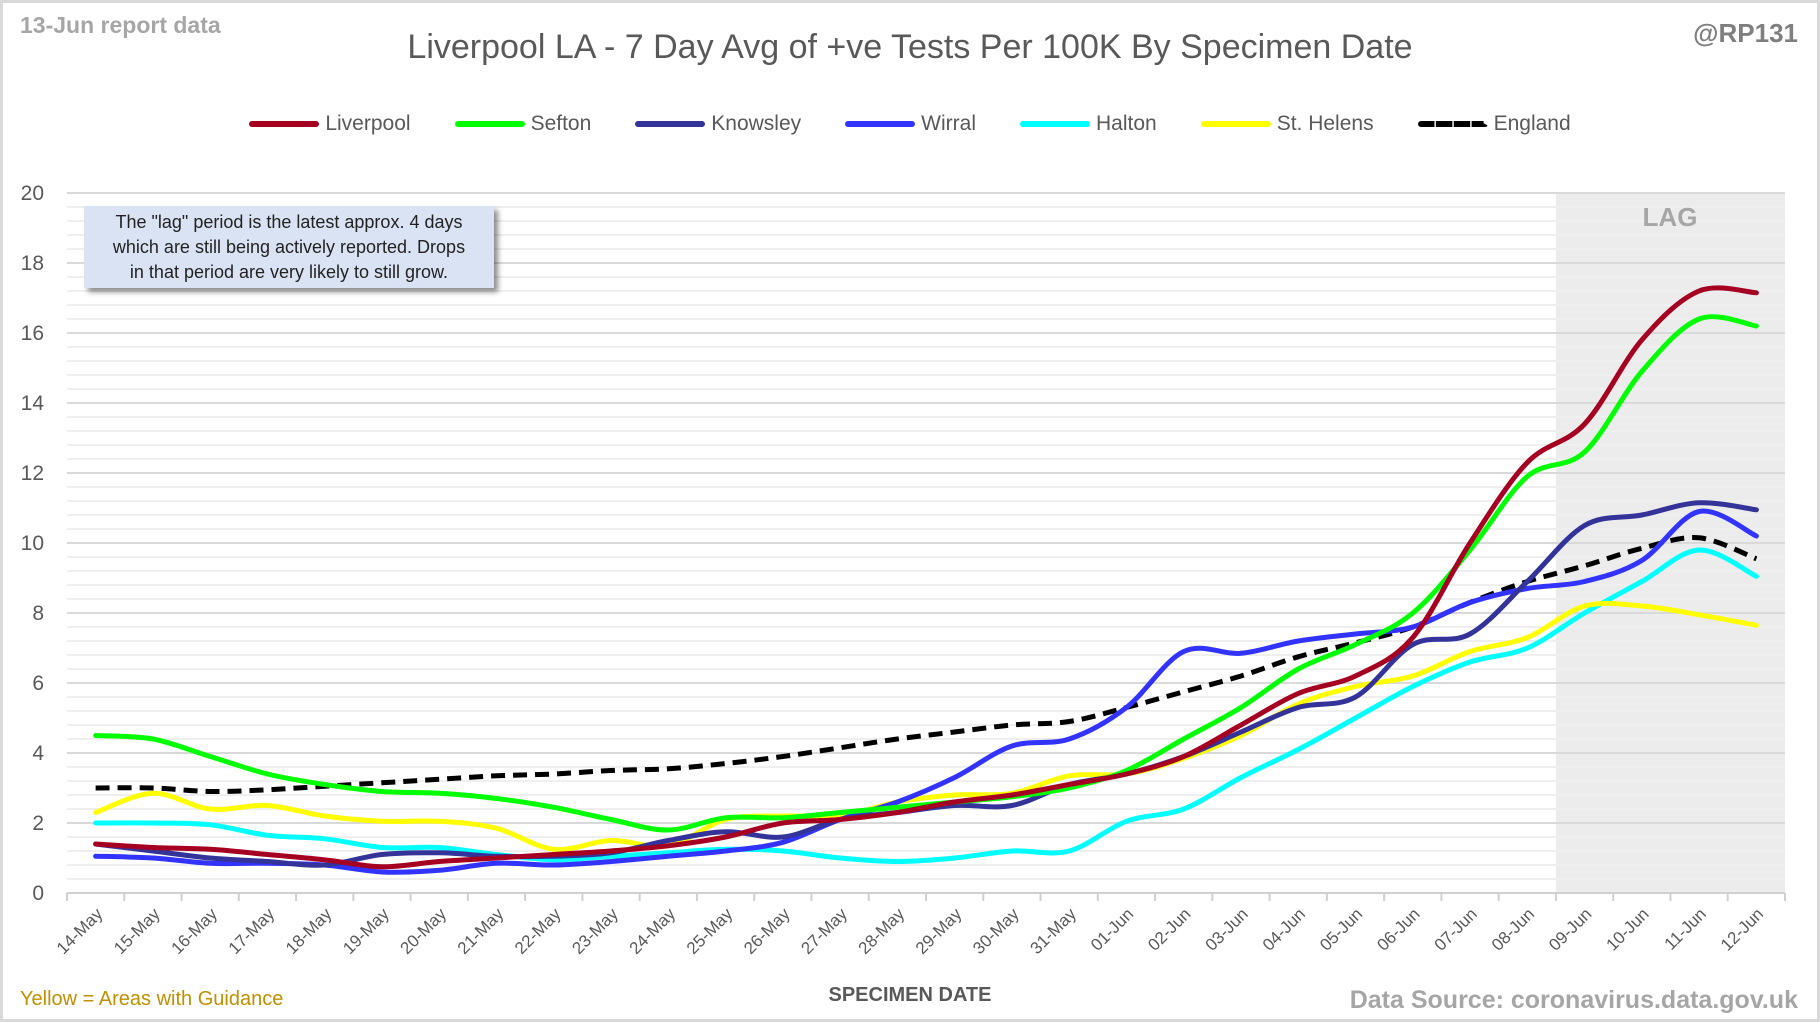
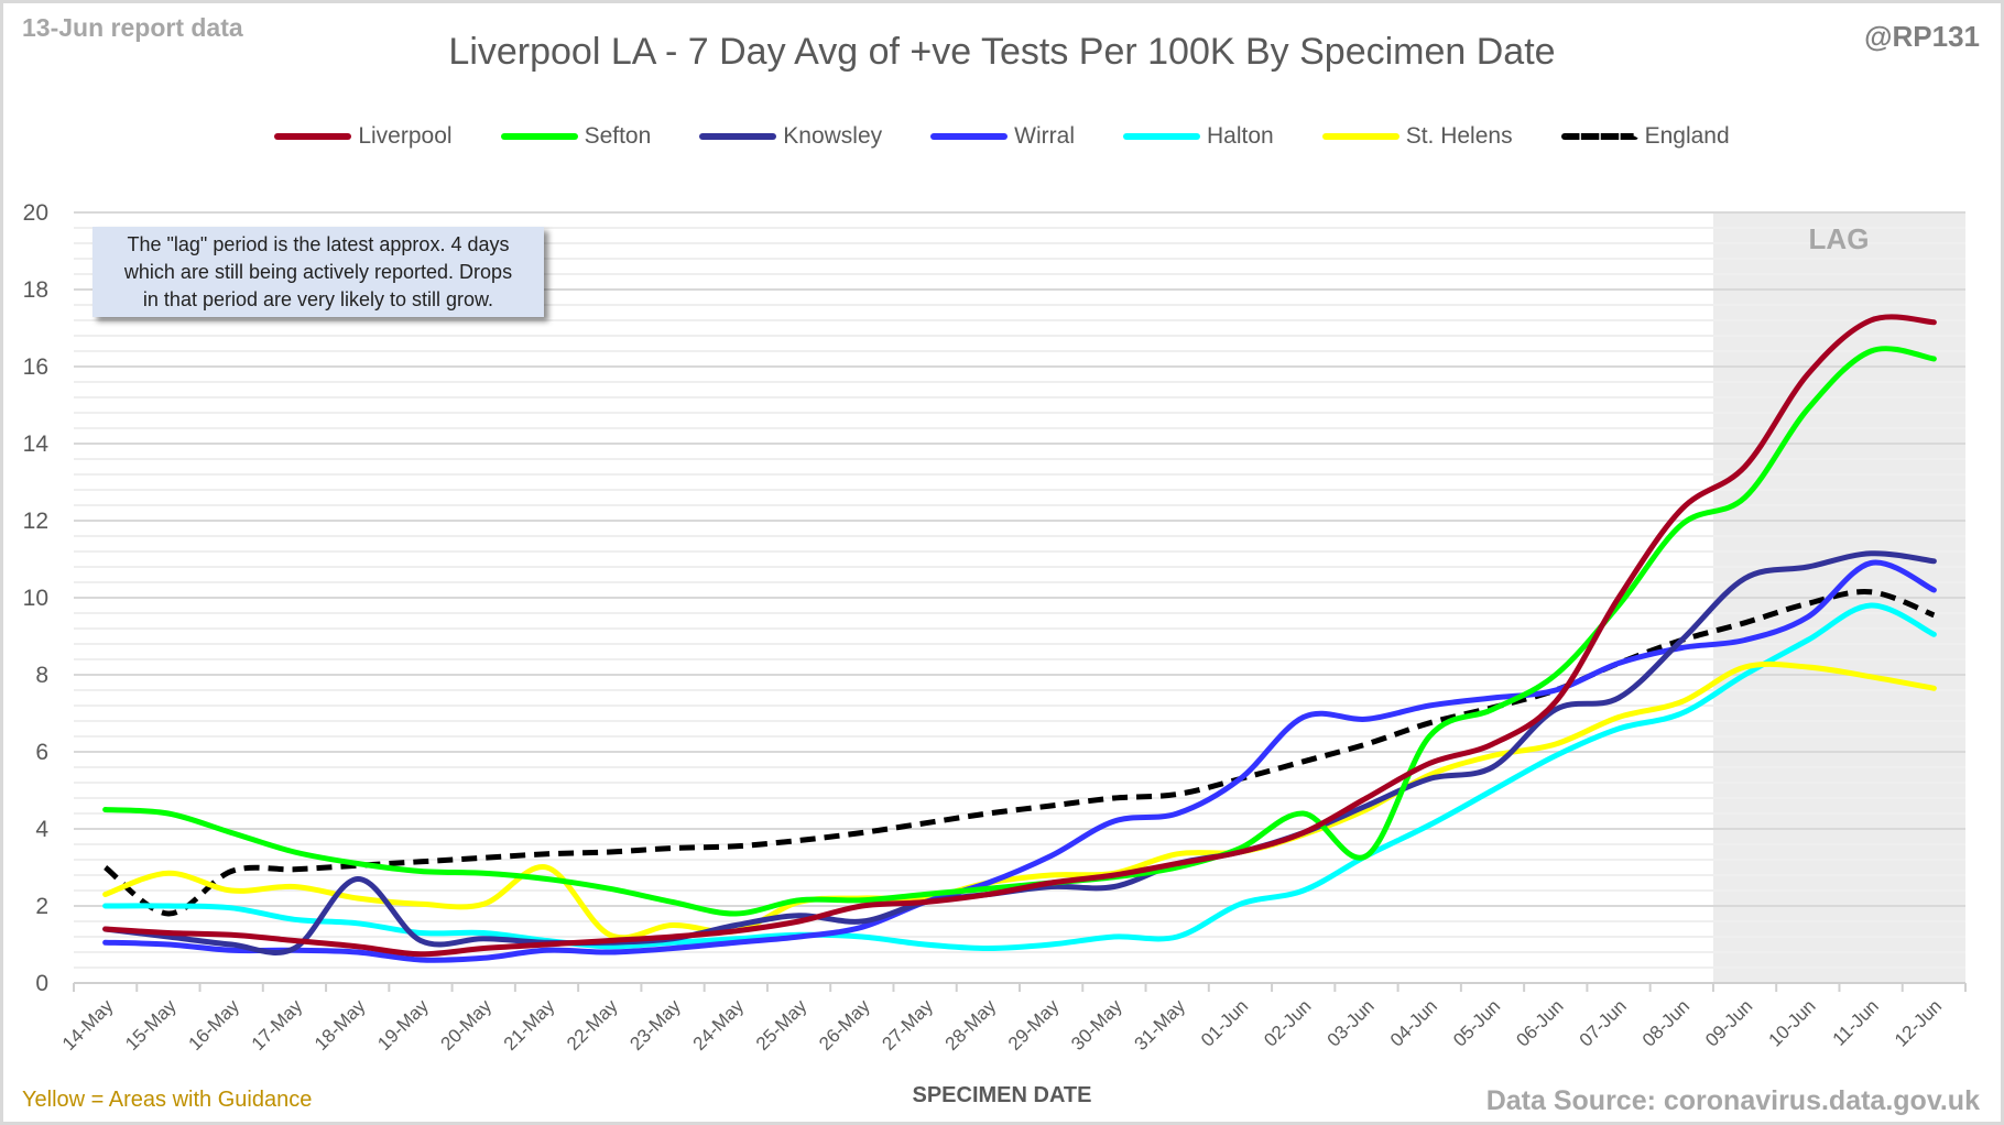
England/15-May: 3.0 -> 1.8
Knowsley/18-May: 0.8 -> 2.7
St. Helens/21-May: 1.9 -> 3.0
Sefton/03-Jun: 5.3 -> 3.3
